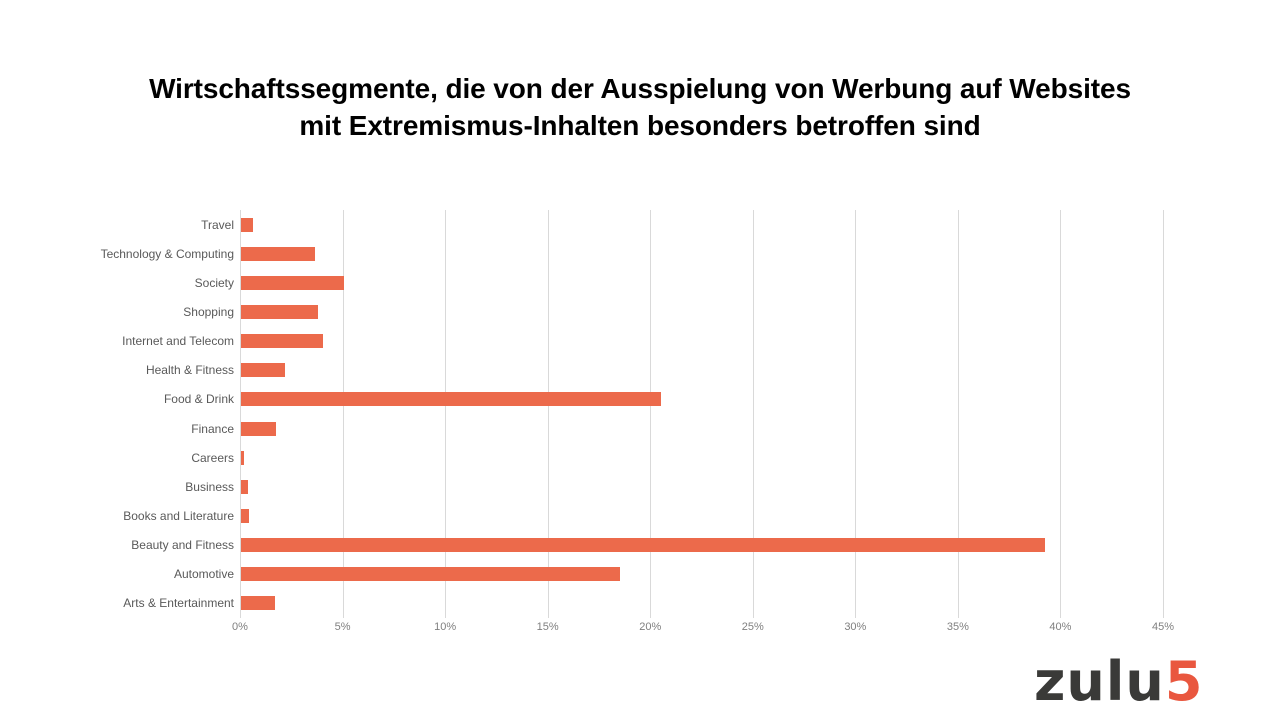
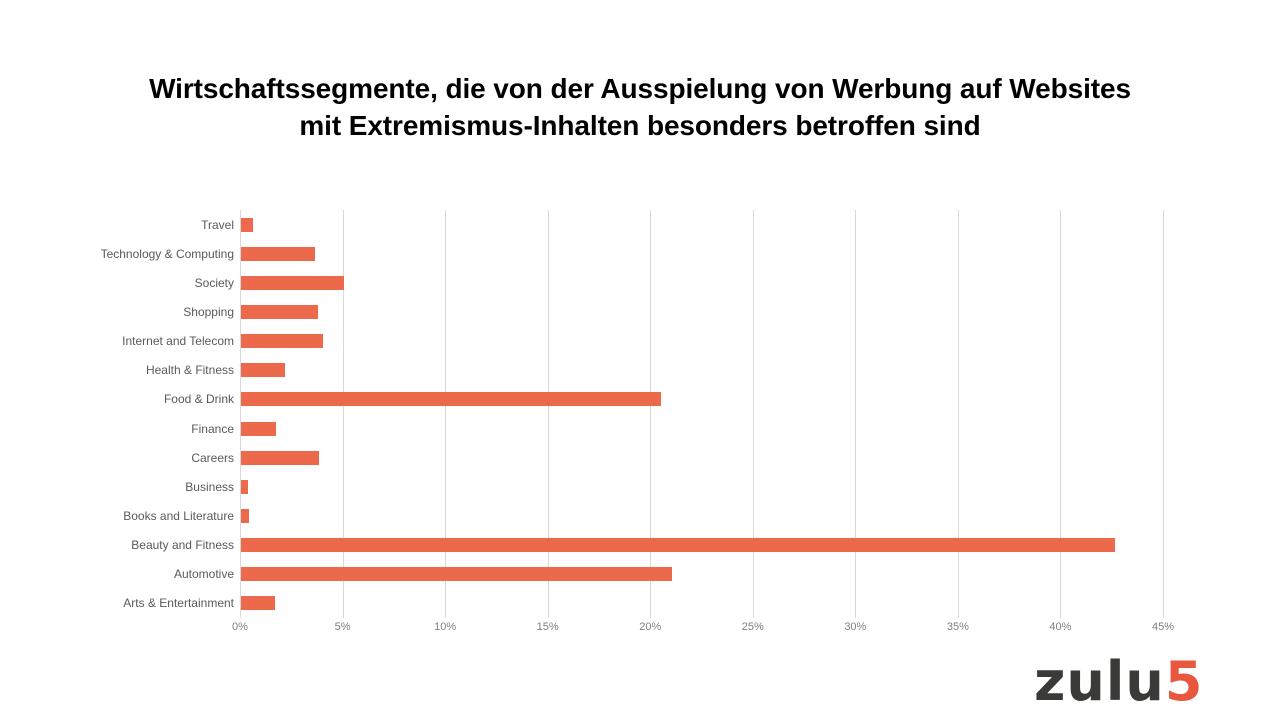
Careers: 0.1% -> 3.8%
Beauty and Fitness: 39.2% -> 42.6%
Automotive: 18.5% -> 21.0%
